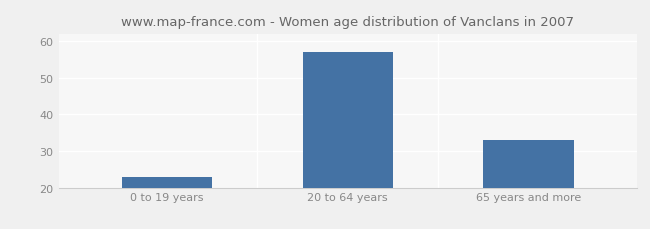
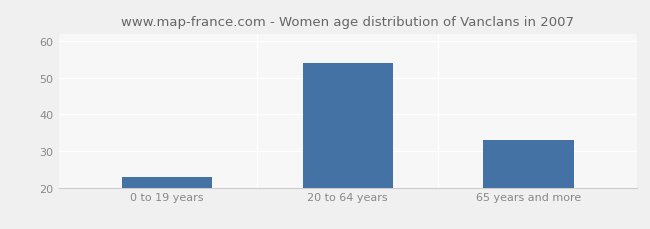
20 to 64 years: 57 -> 54
